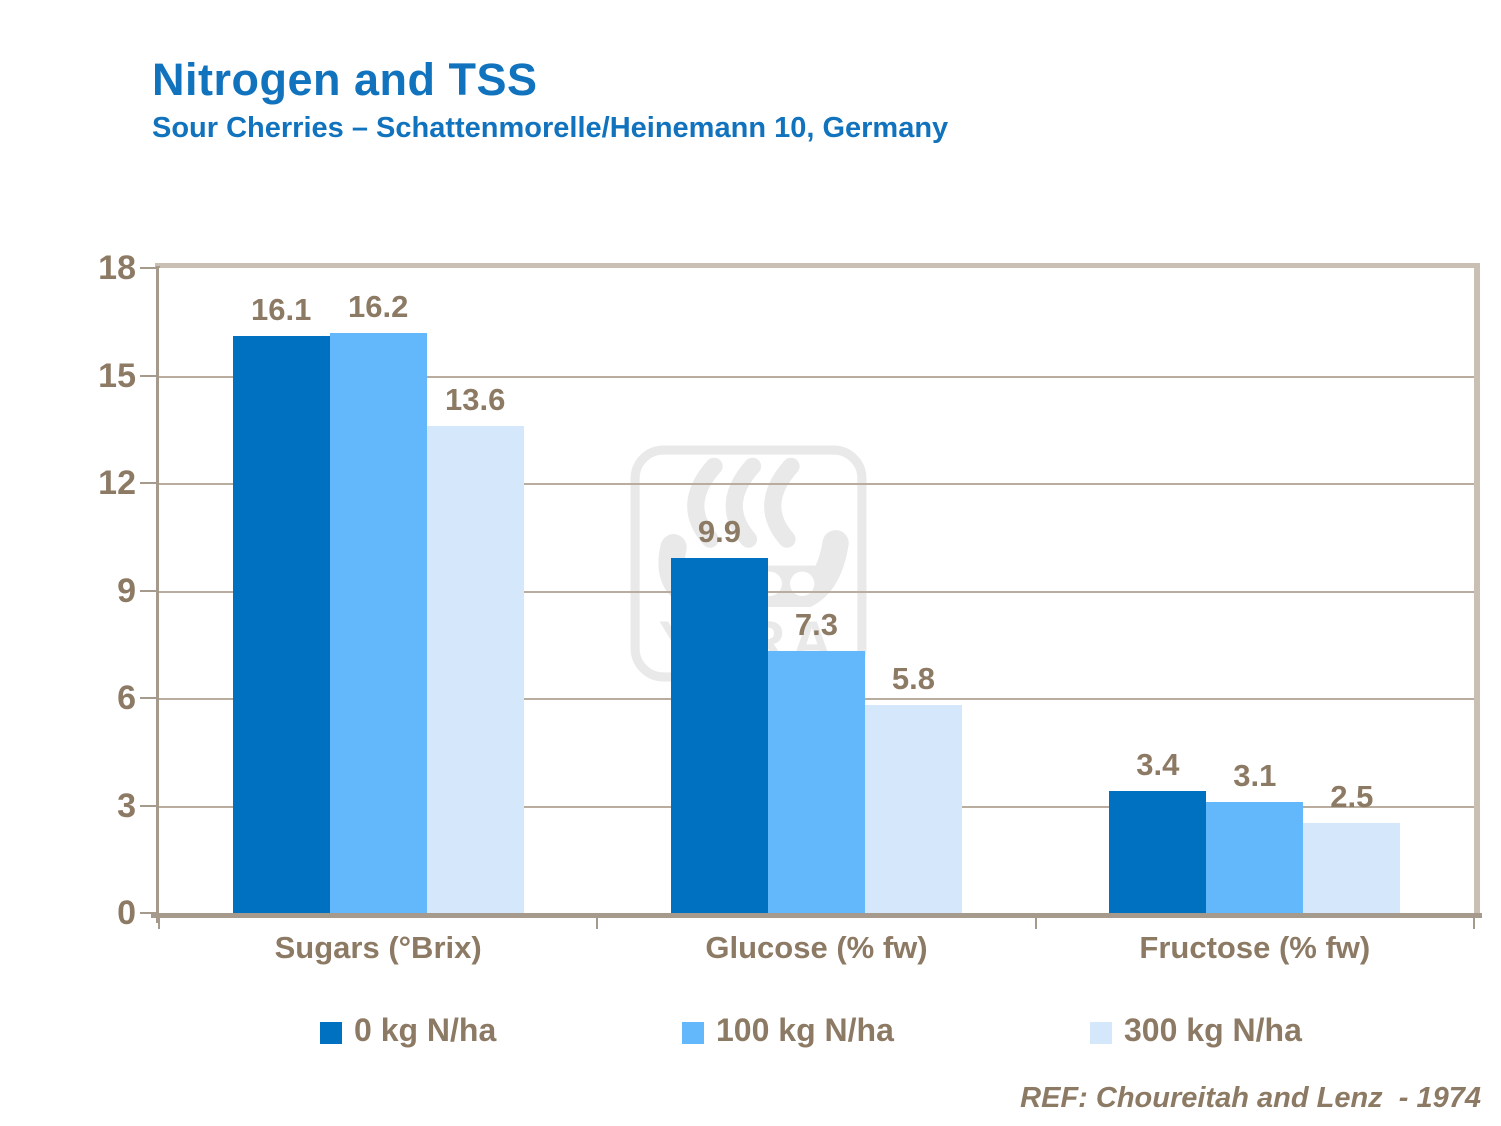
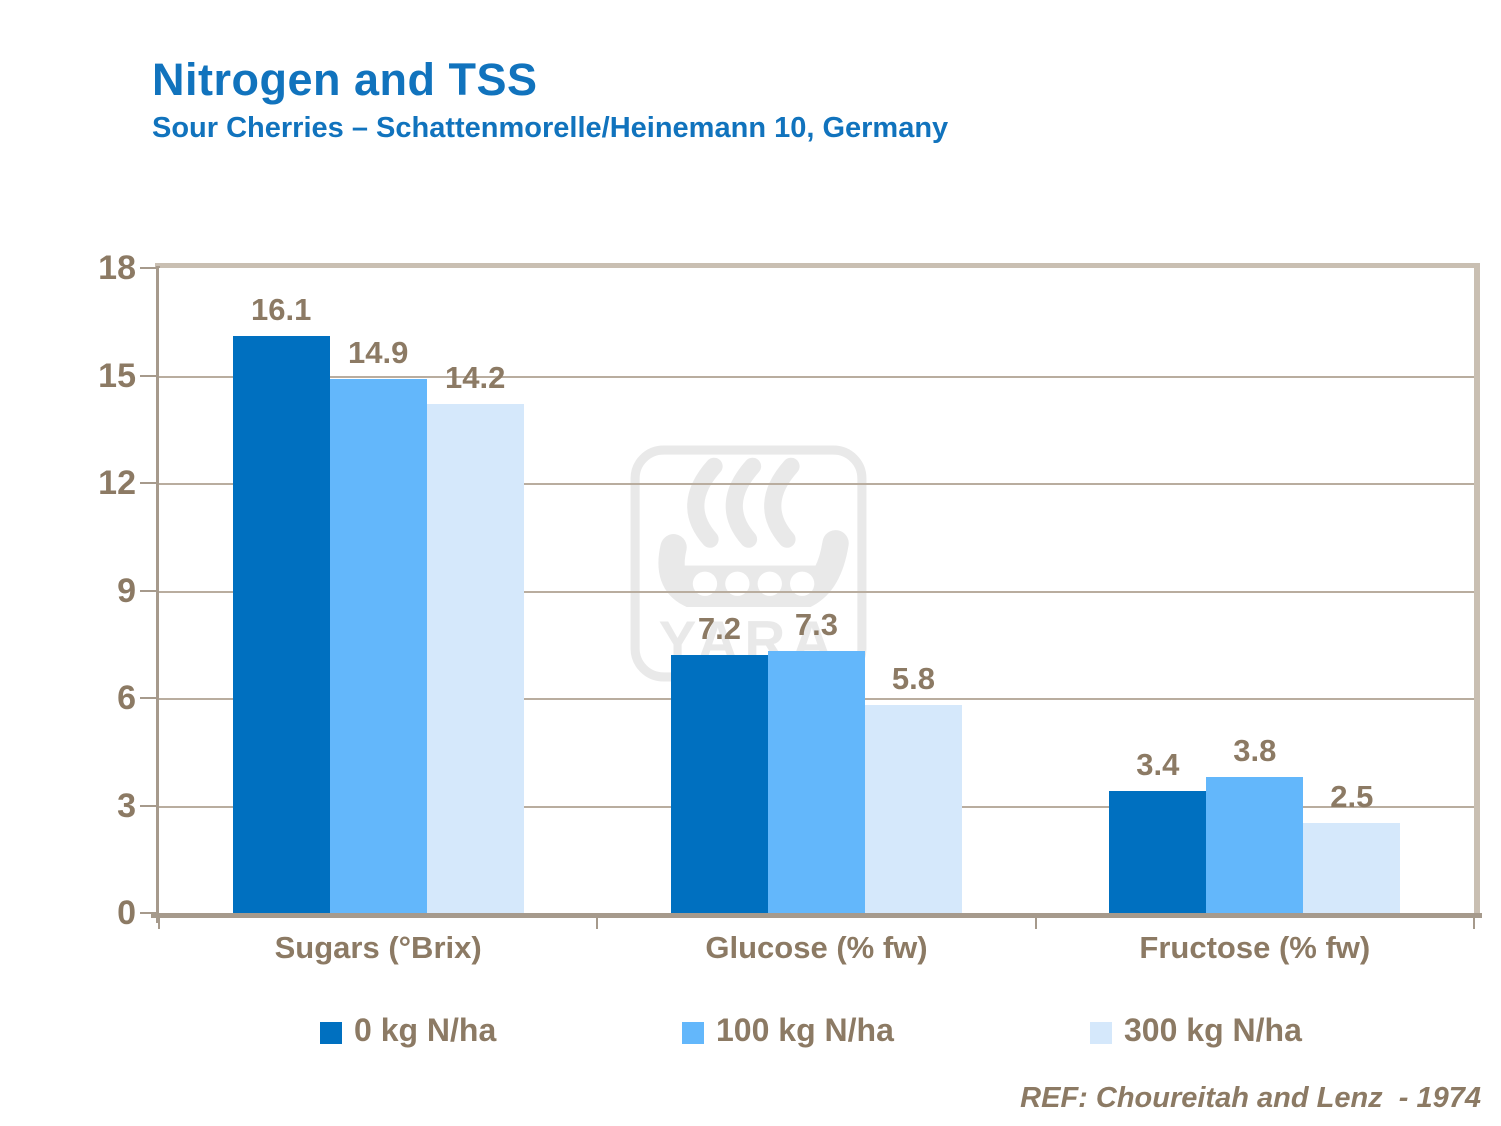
100 kg N/ha/Sugars (°Brix): 16.2 -> 14.9
300 kg N/ha/Sugars (°Brix): 13.6 -> 14.2
0 kg N/ha/Glucose (% fw): 9.9 -> 7.2
100 kg N/ha/Fructose (% fw): 3.1 -> 3.8
